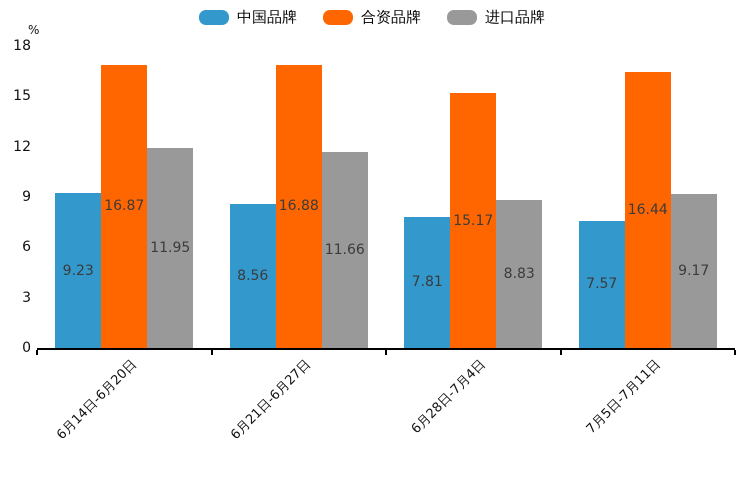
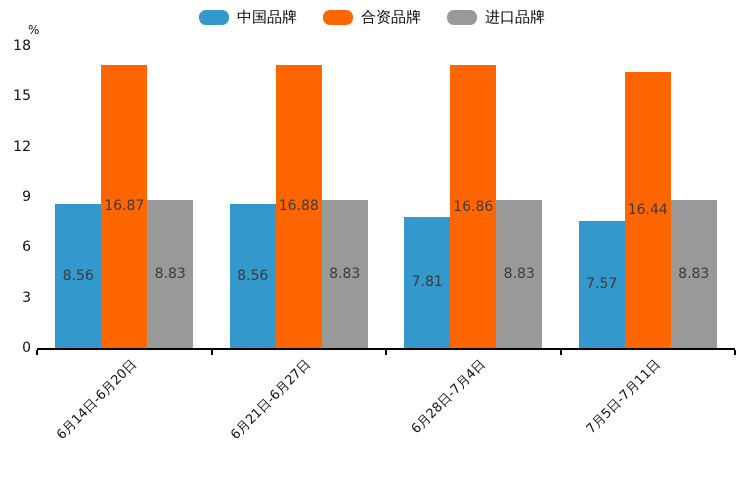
中国品牌/6月14日-6月20日: 9.23 -> 8.56
进口品牌/6月14日-6月20日: 11.95 -> 8.83
进口品牌/6月21日-6月27日: 11.66 -> 8.83
合资品牌/6月28日-7月4日: 15.17 -> 16.86
进口品牌/7月5日-7月11日: 9.17 -> 8.83
